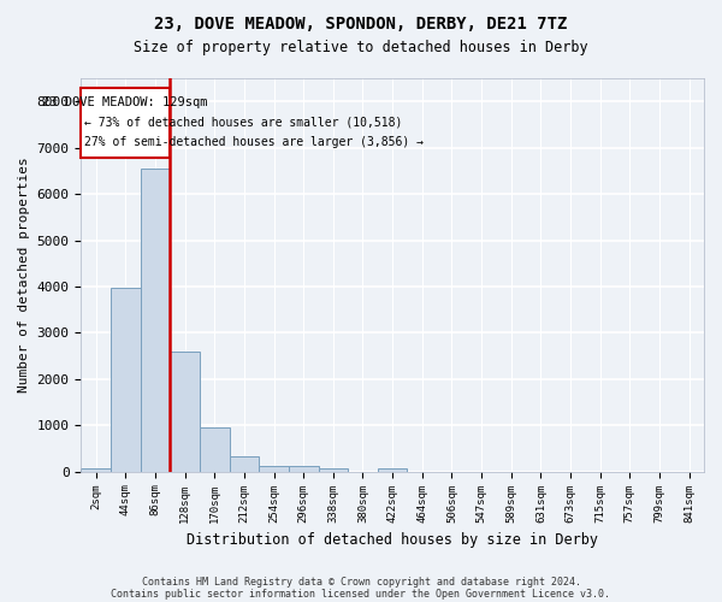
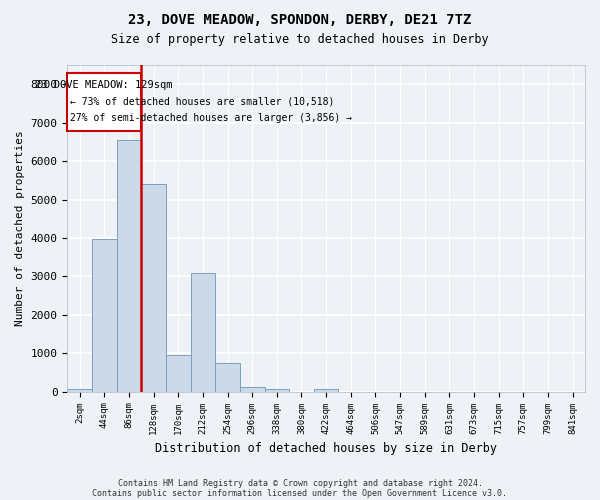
128sqm: 2600 -> 5400
212sqm: 320 -> 3100
254sqm: 130 -> 750
